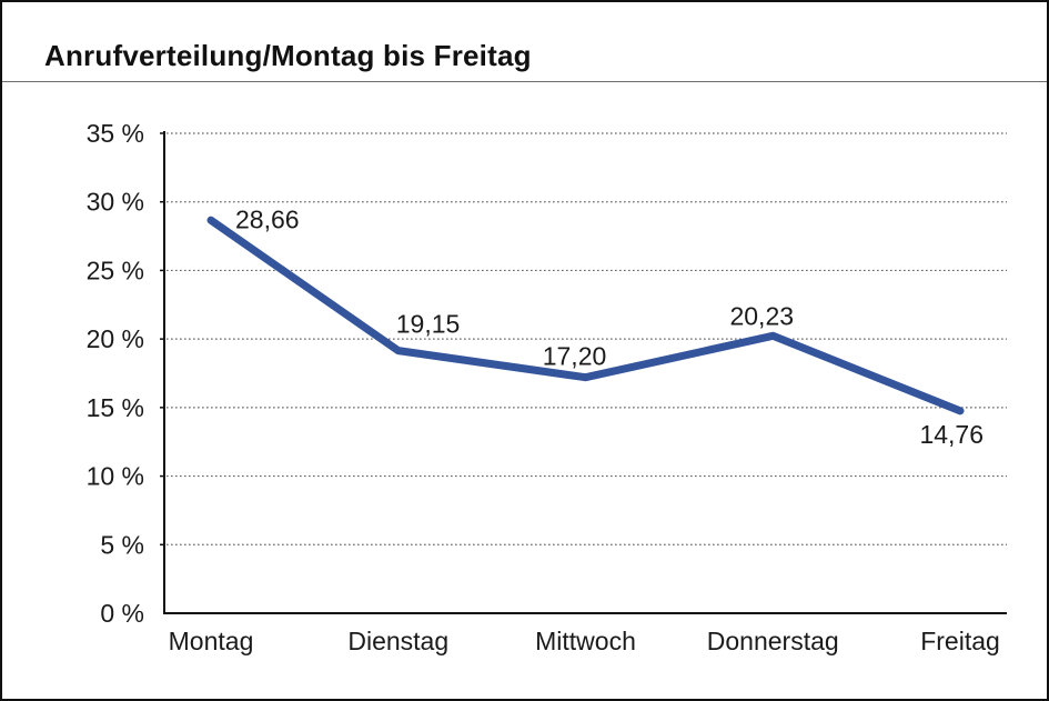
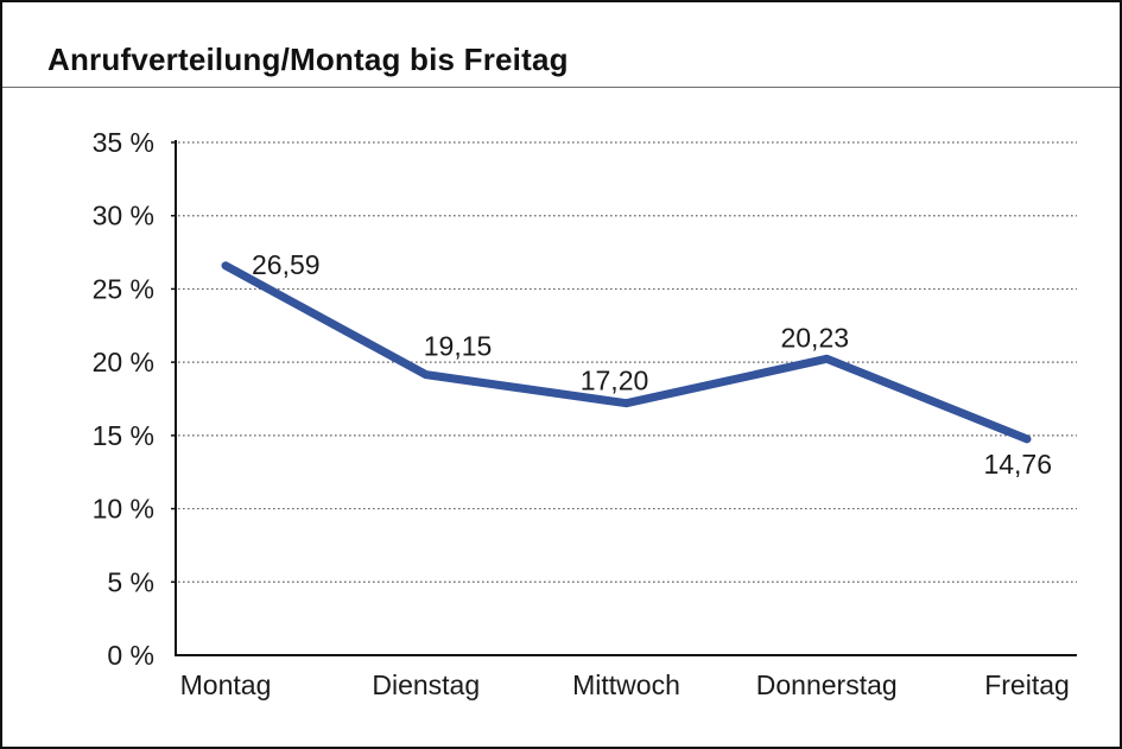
Montag: 28,66 -> 26,59
